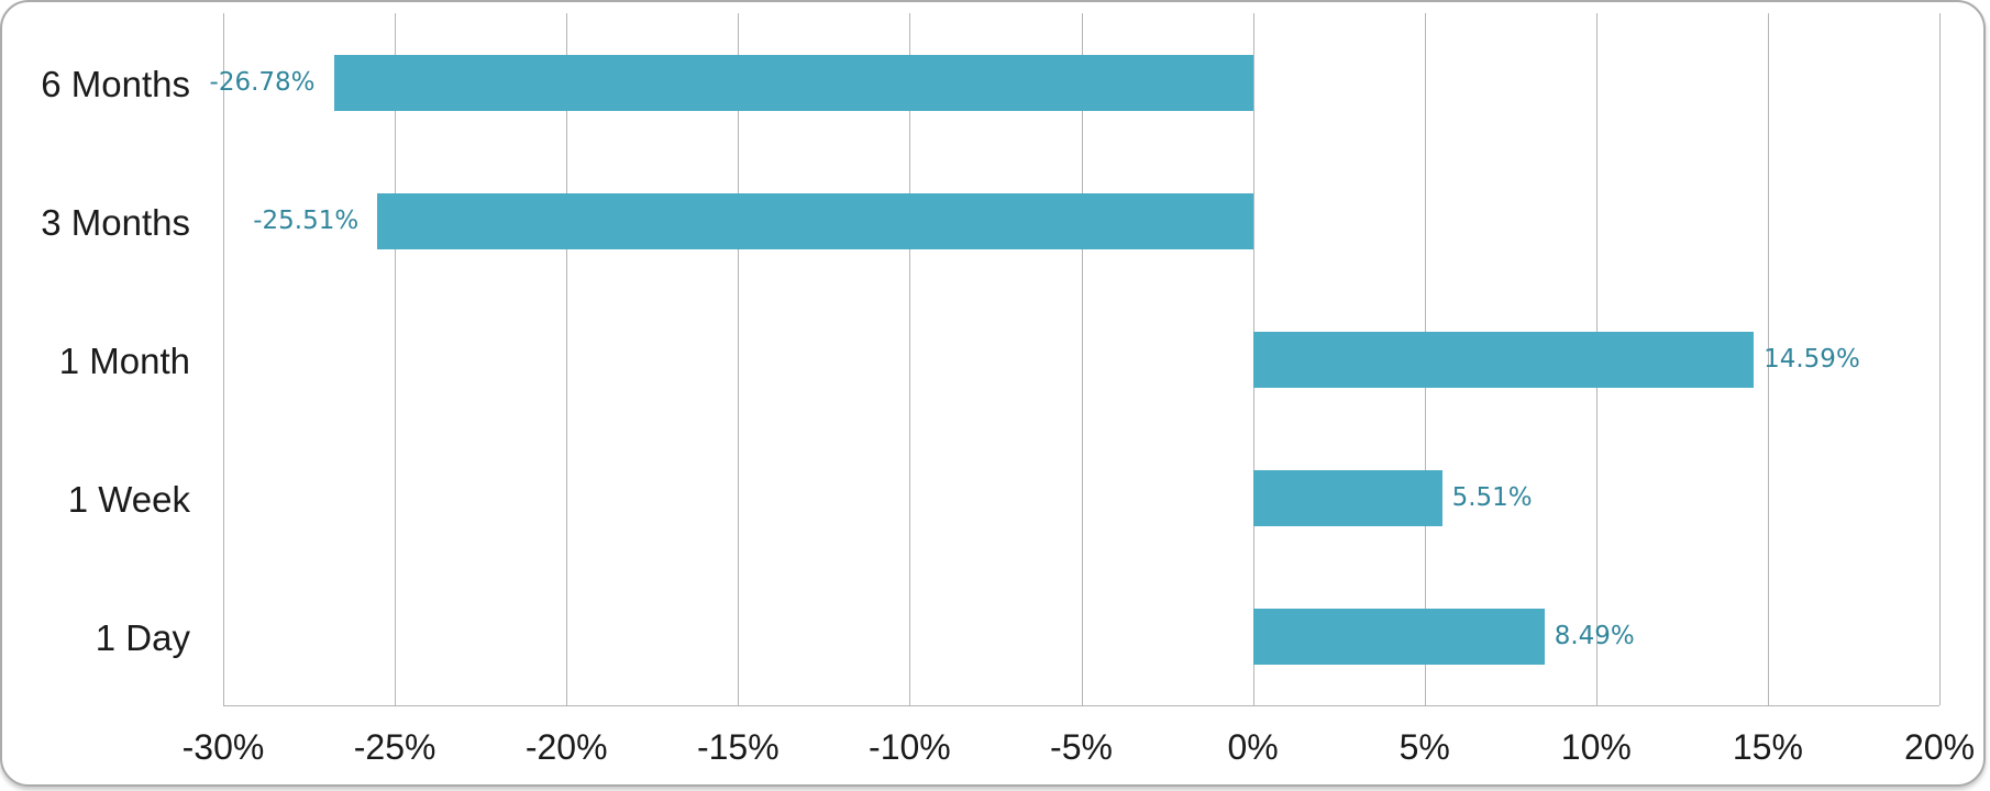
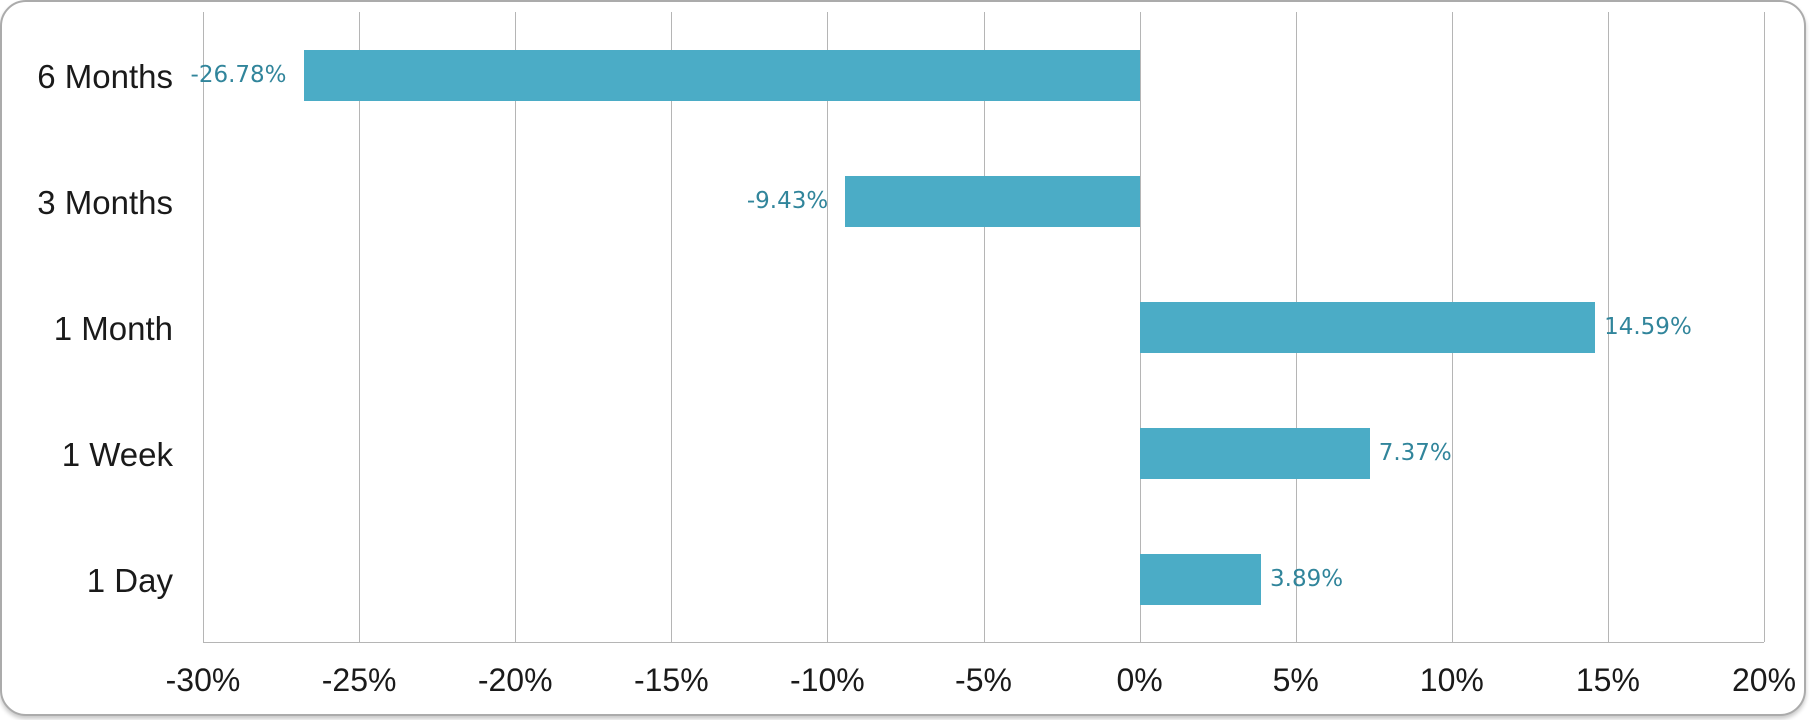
3 Months: -25.51% -> -9.43%
1 Week: 5.51% -> 7.37%
1 Day: 8.49% -> 3.89%
